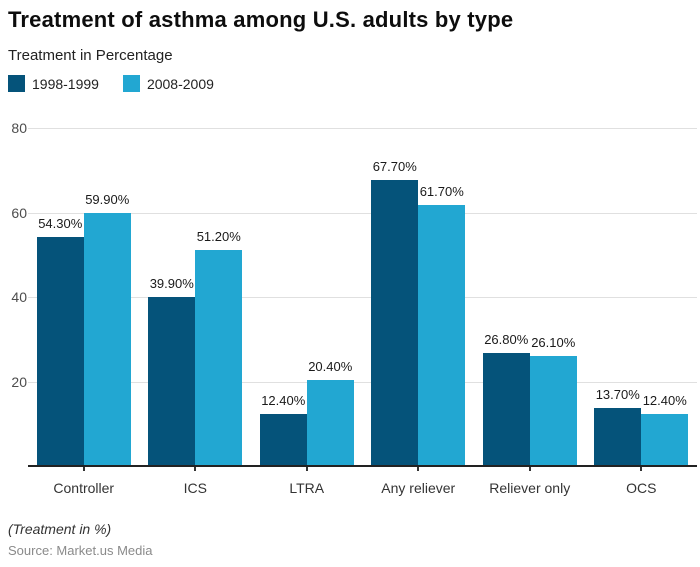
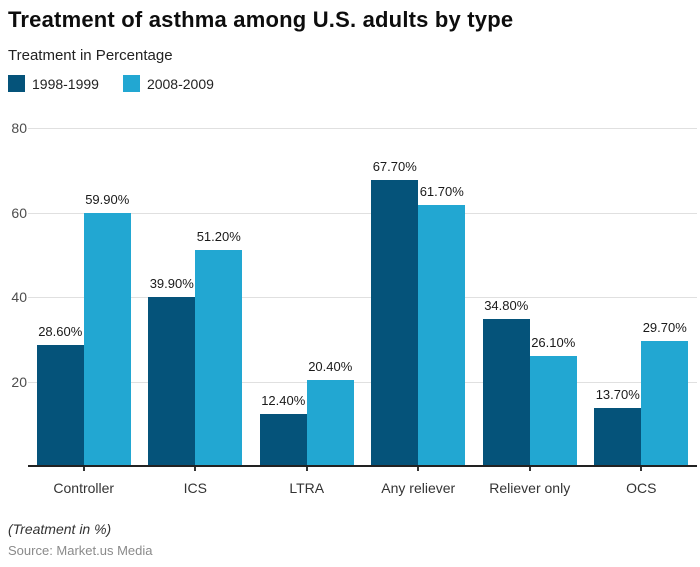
1998-1999/Controller: 54.30% -> 28.60%
1998-1999/Reliever only: 26.80% -> 34.80%
2008-2009/OCS: 12.40% -> 29.70%
